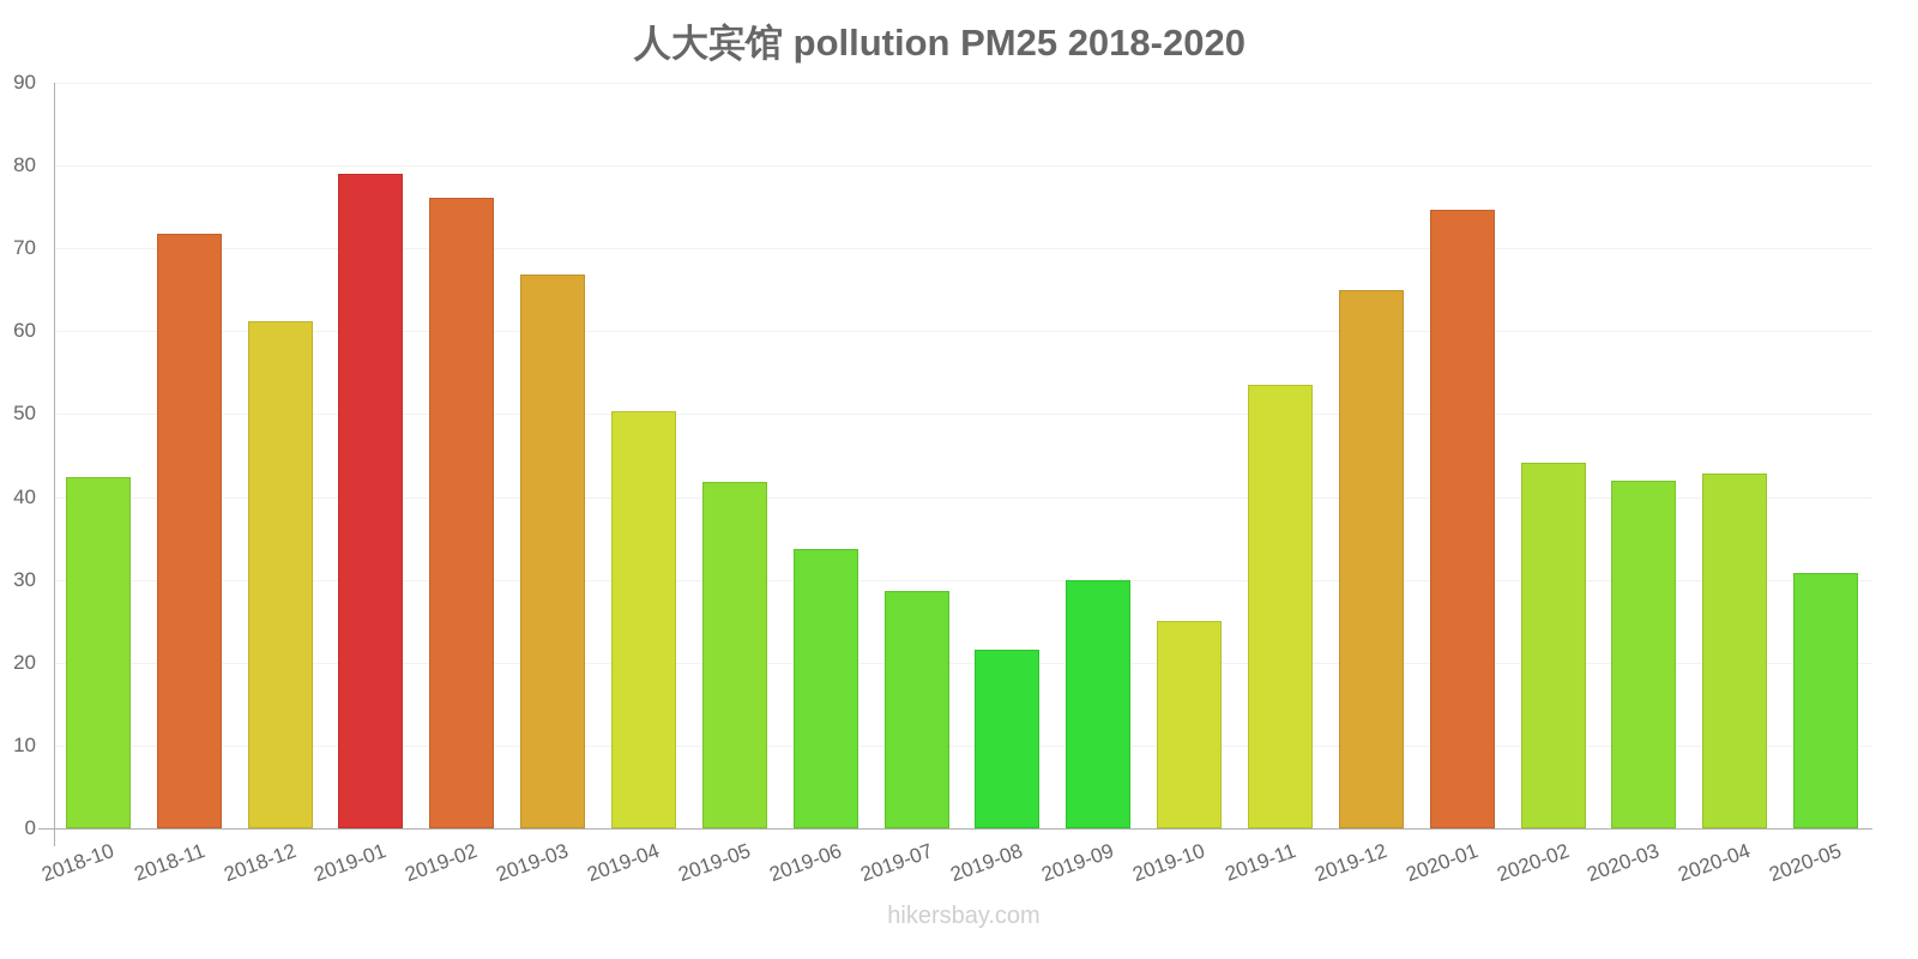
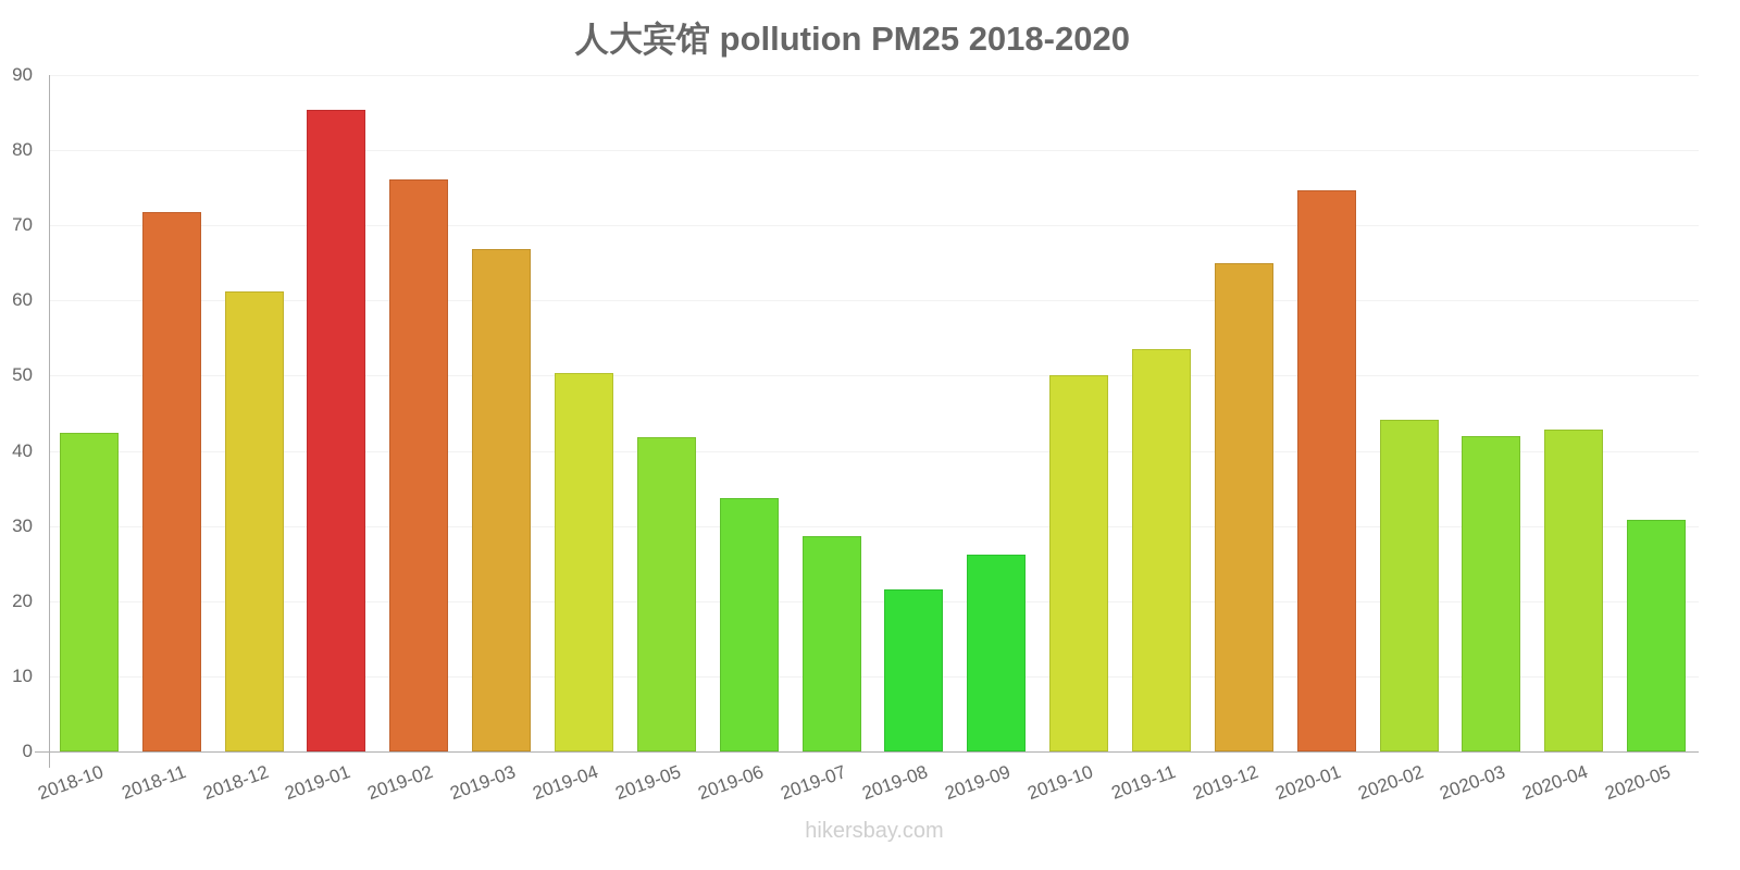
2019-01: 79 -> 85
2019-09: 30 -> 26
2019-10: 25 -> 50
